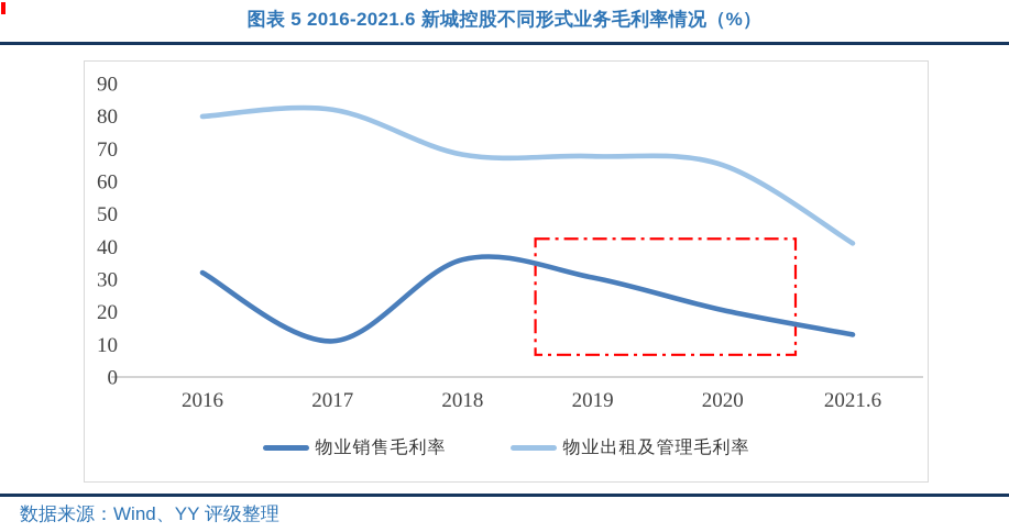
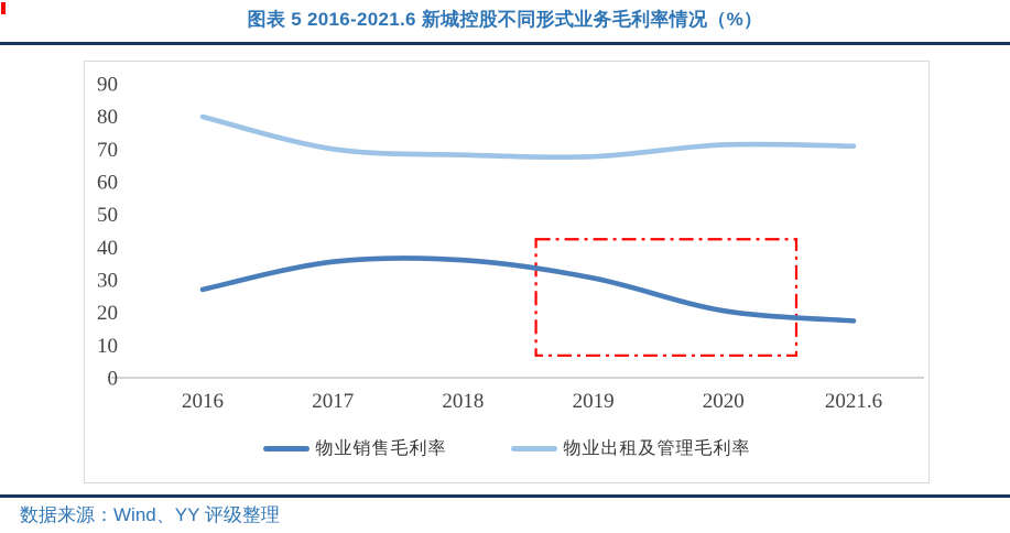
物业销售毛利率/2016: 32 -> 27
物业销售毛利率/2017: 11 -> 36
物业出租及管理毛利率/2017: 82 -> 70
物业出租及管理毛利率/2020: 65 -> 71
物业销售毛利率/2021.6: 13 -> 17
物业出租及管理毛利率/2021.6: 41 -> 71
